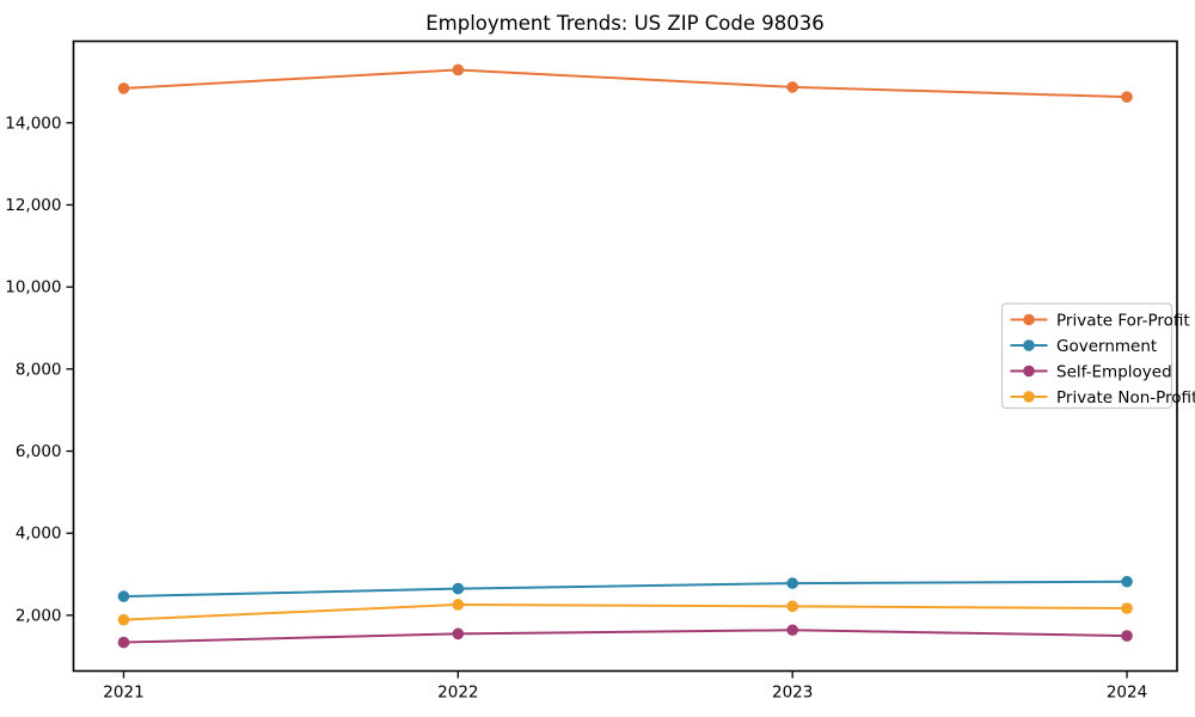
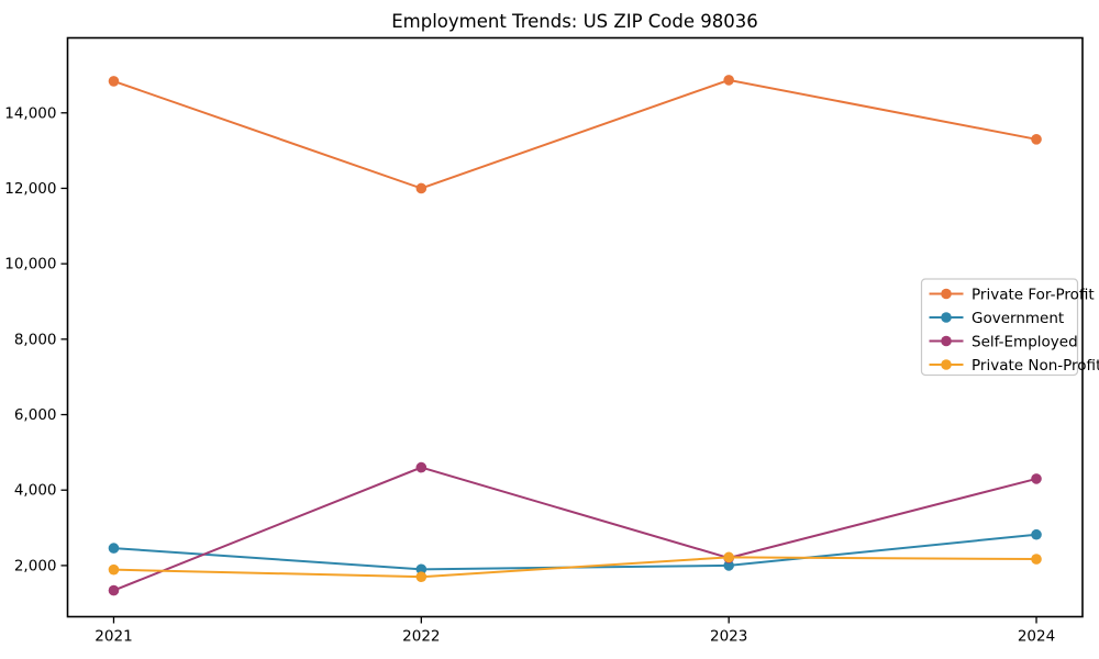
Private For-Profit/2022: 15300 -> 12000
Government/2022: 2600 -> 1900
Self-Employed/2022: 1600 -> 4600
Private Non-Profit/2022: 2300 -> 1700
Government/2023: 2800 -> 2000
Self-Employed/2023: 1600 -> 2200
Private For-Profit/2024: 14600 -> 13300
Self-Employed/2024: 1500 -> 4300
